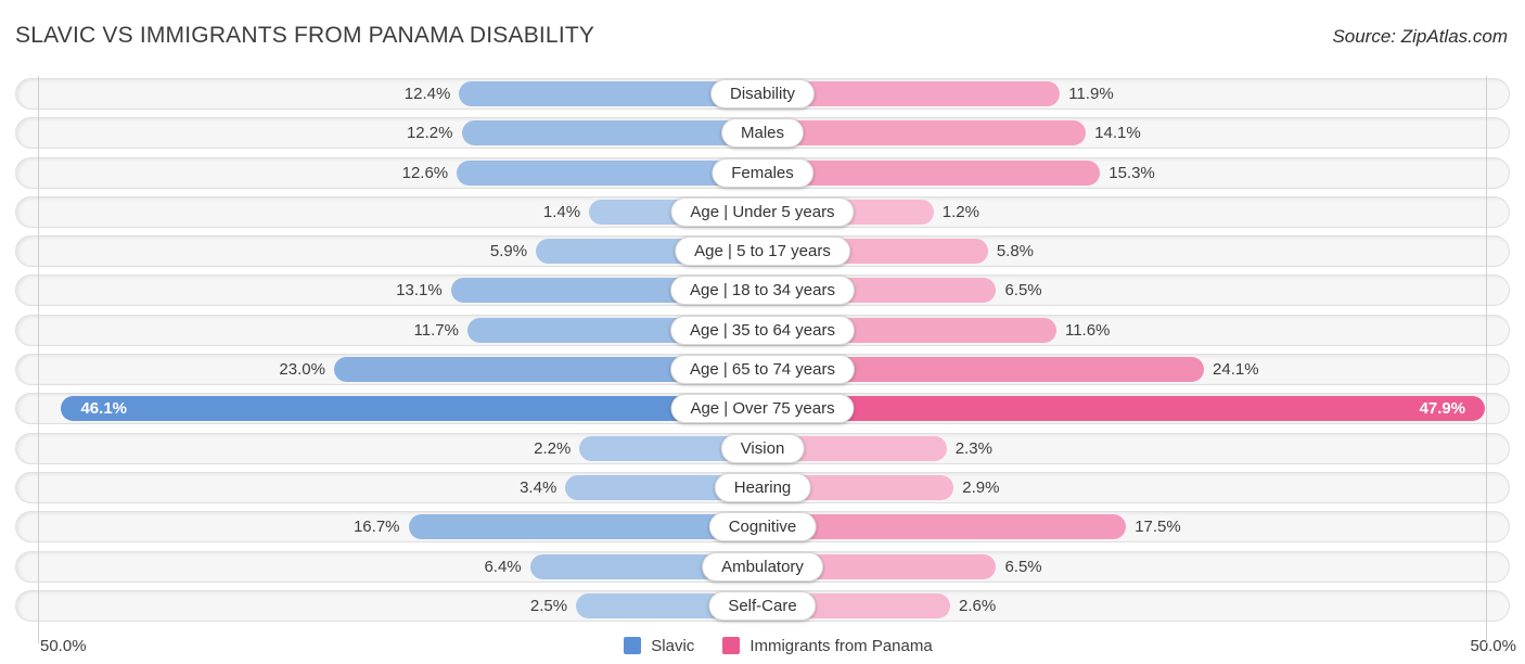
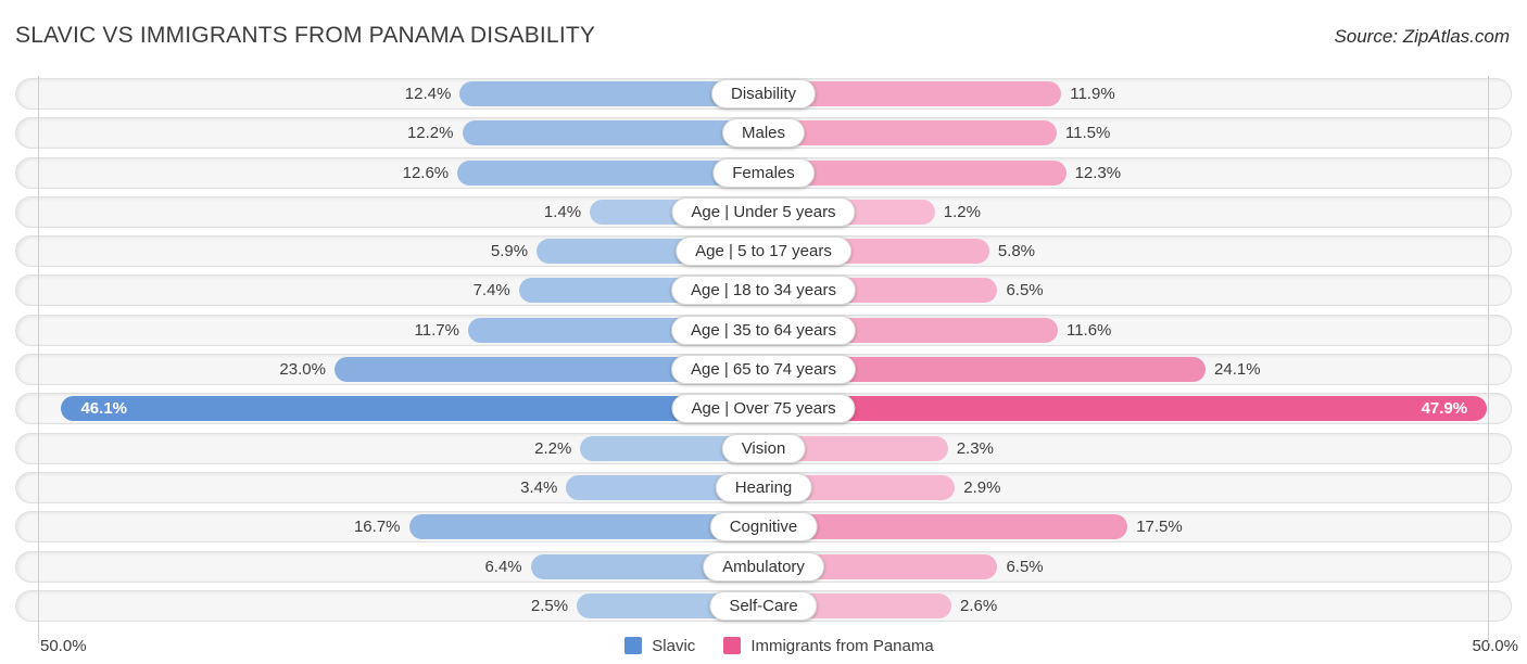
Immigrants from Panama/Males: 14.1% -> 11.5%
Immigrants from Panama/Females: 15.3% -> 12.3%
Slavic/Age | 18 to 34 years: 13.1% -> 7.4%
